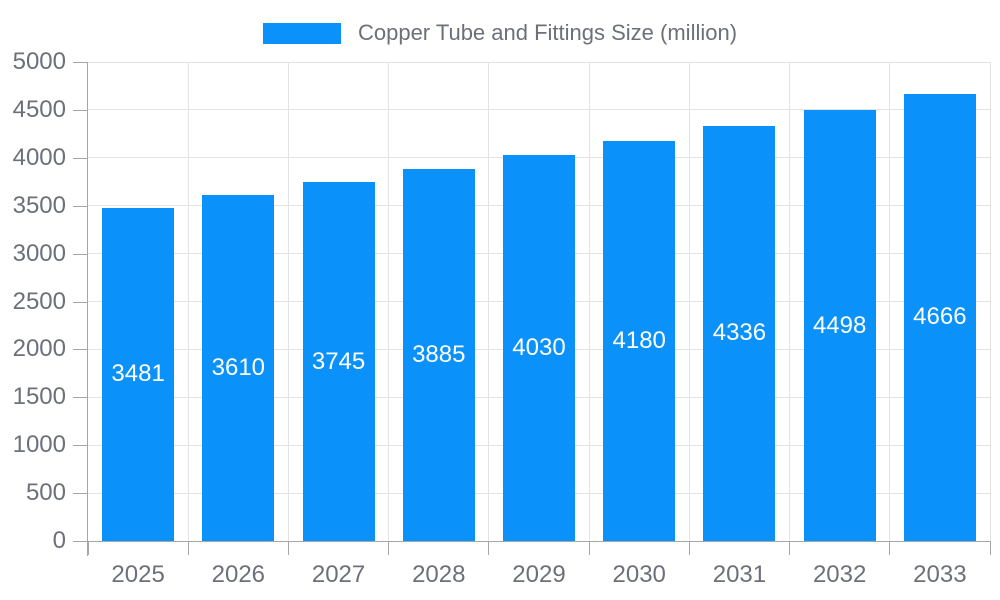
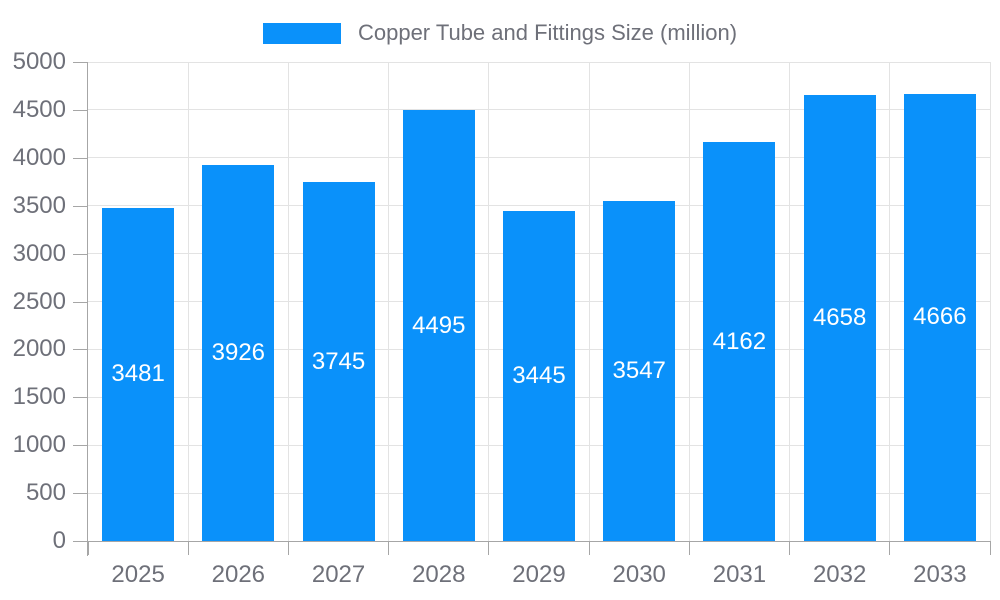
2026: 3610 -> 3926
2028: 3885 -> 4495
2029: 4030 -> 3445
2030: 4180 -> 3547
2031: 4336 -> 4162
2032: 4498 -> 4658
